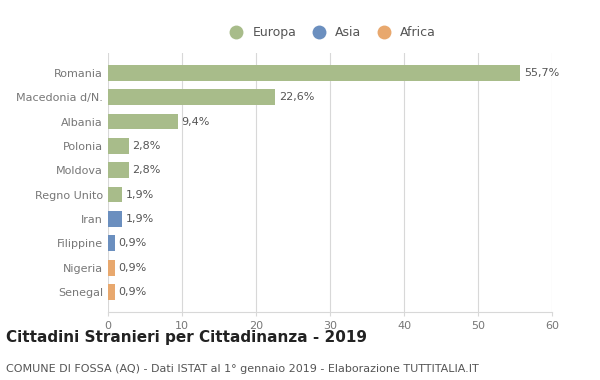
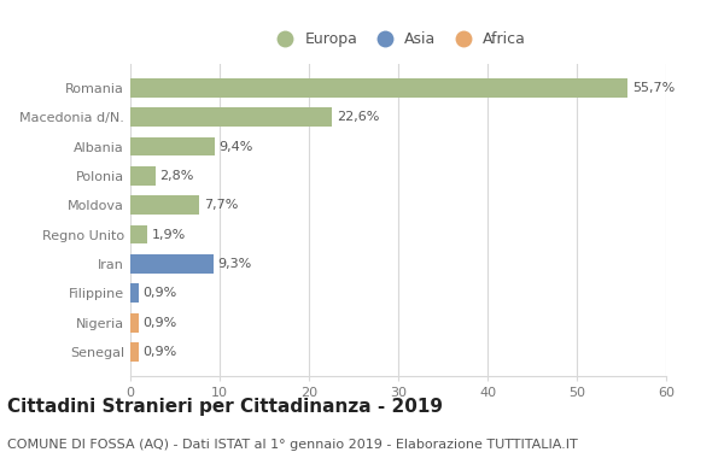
Moldova: 2,8% -> 7,7%
Iran: 1,9% -> 9,3%
